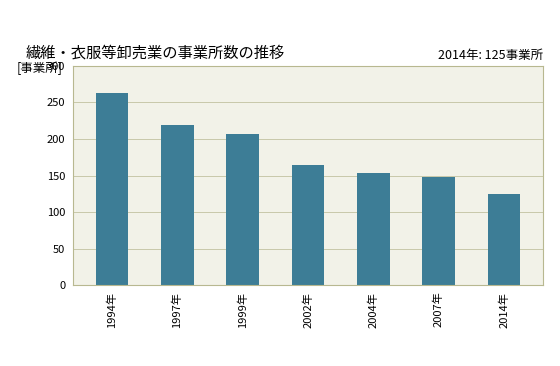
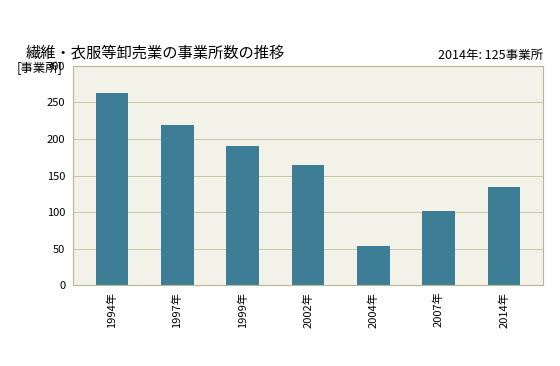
1999年: 207 -> 190
2004年: 153 -> 54
2007年: 148 -> 102
2014年: 125 -> 134
